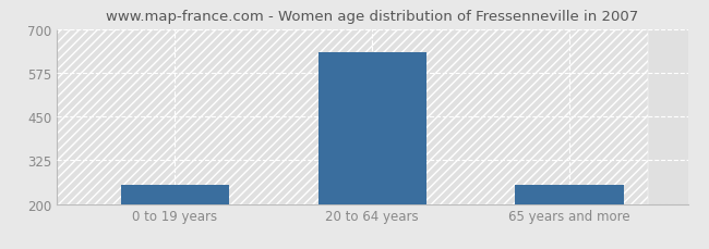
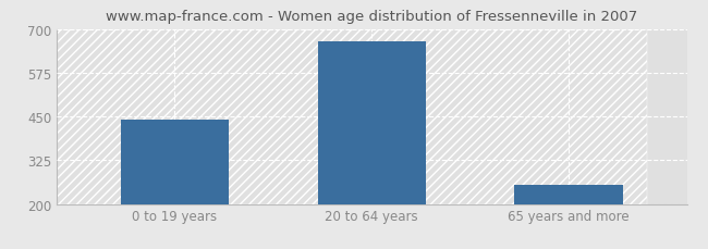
0 to 19 years: 255 -> 440
20 to 64 years: 635 -> 665
